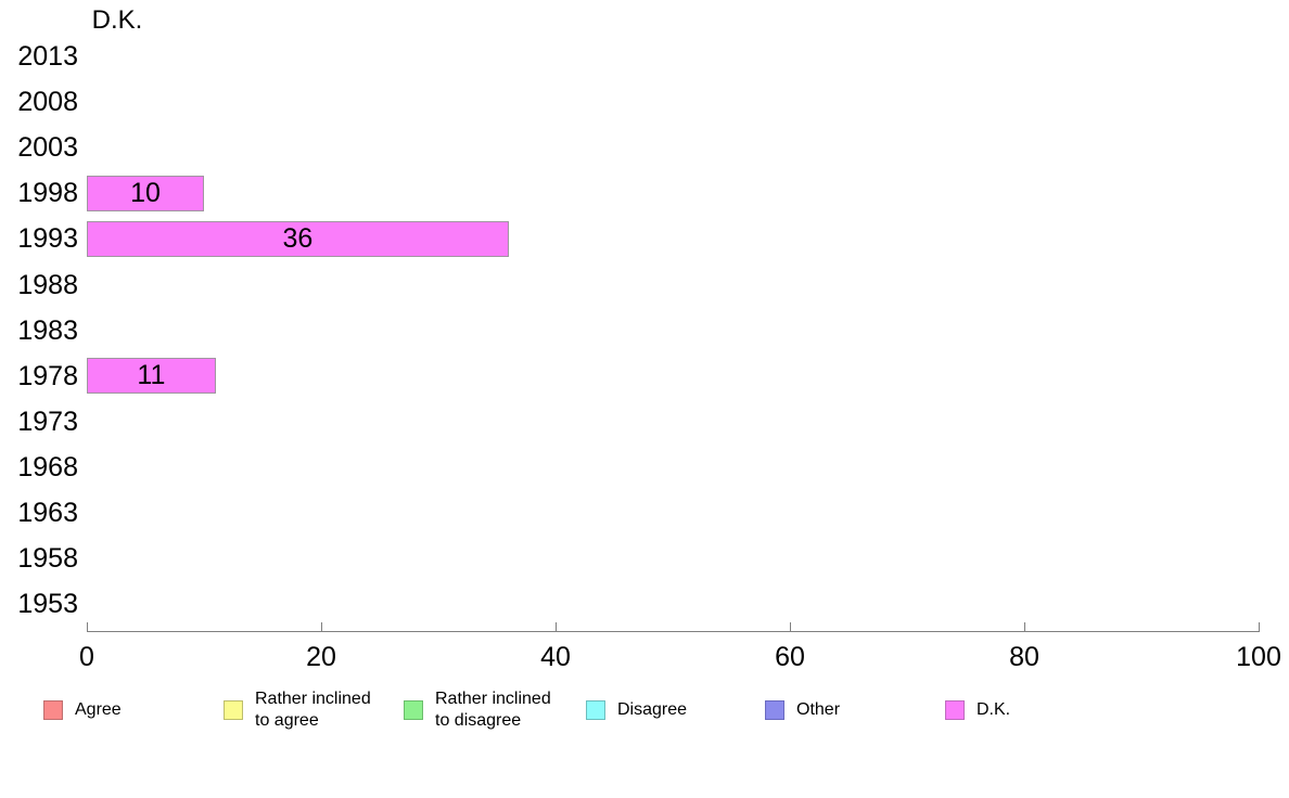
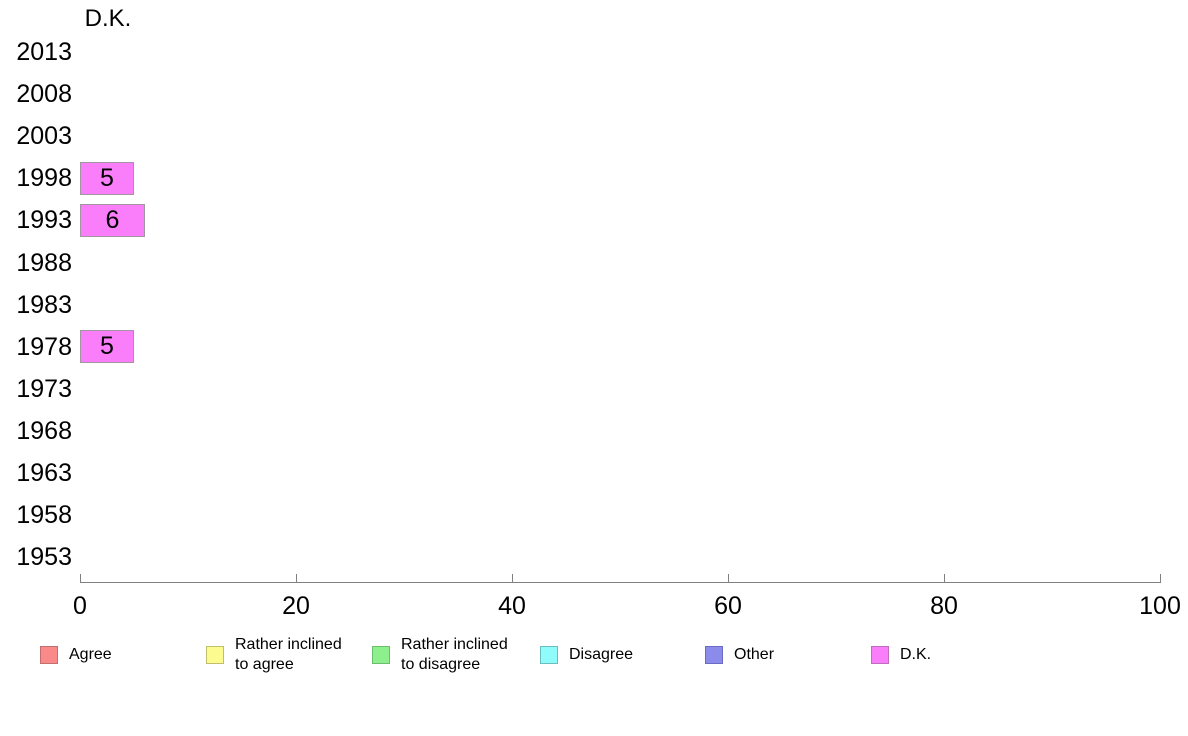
1998: 10 -> 5
1993: 36 -> 6
1978: 11 -> 5
